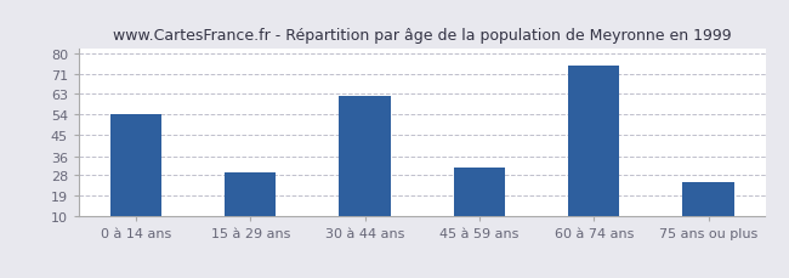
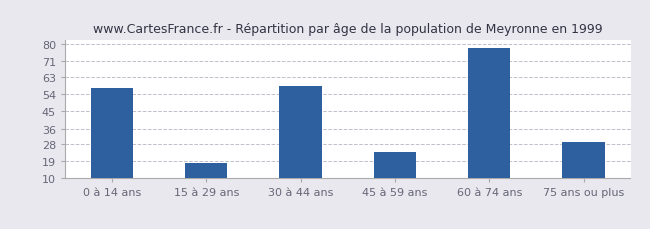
0 à 14 ans: 54 -> 57
15 à 29 ans: 29 -> 18
30 à 44 ans: 62 -> 58
45 à 59 ans: 31 -> 24
60 à 74 ans: 75 -> 78
75 ans ou plus: 25 -> 29
